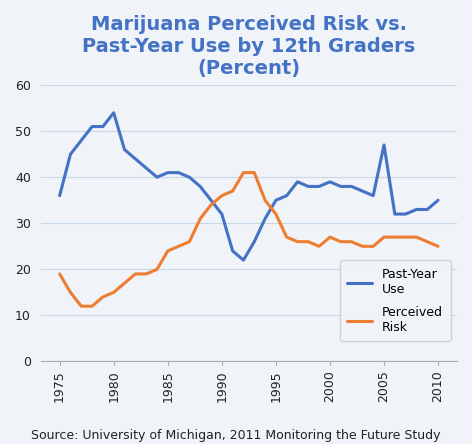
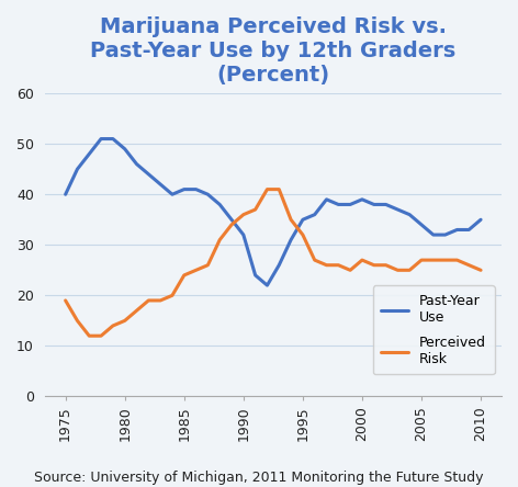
Past-Year Use/1975: 36 -> 40
Past-Year Use/1980: 54 -> 49
Past-Year Use/2005: 47 -> 34
